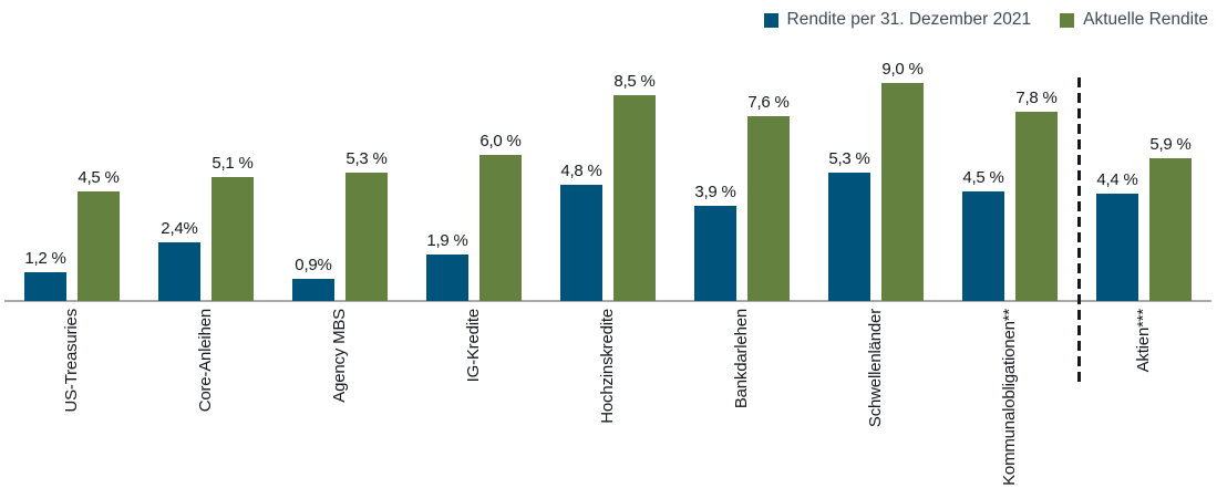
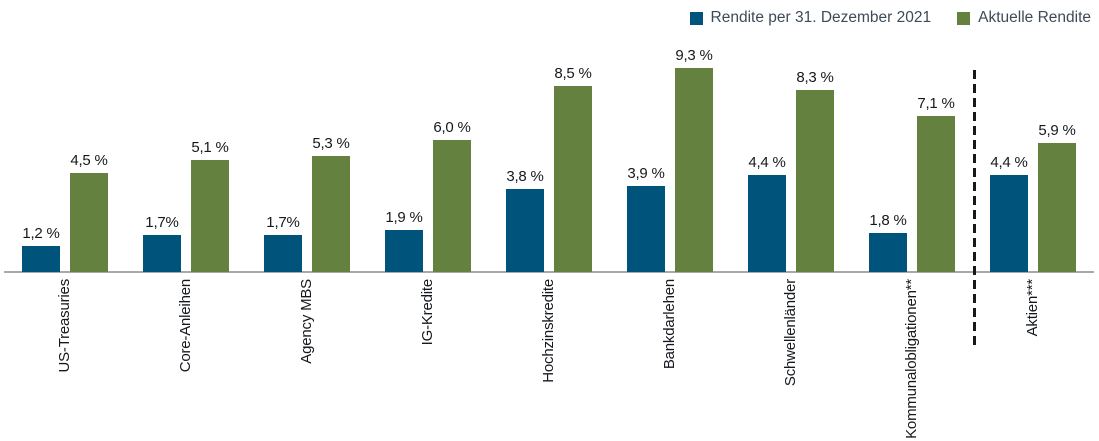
Rendite per 31. Dezember 2021/Core-Anleihen: 2,4% -> 1,7%
Rendite per 31. Dezember 2021/Agency MBS: 0,9% -> 1,7%
Rendite per 31. Dezember 2021/Hochzinskredite: 4,8 -> 3,8
Aktuelle Rendite/Bankdarlehen: 7,6 -> 9,3
Rendite per 31. Dezember 2021/Schwellenländer: 5,3 -> 4,4
Aktuelle Rendite/Schwellenländer: 9,0 -> 8,3
Rendite per 31. Dezember 2021/Kommunalobligationen**: 4,5 -> 1,8
Aktuelle Rendite/Kommunalobligationen**: 7,8 -> 7,1
